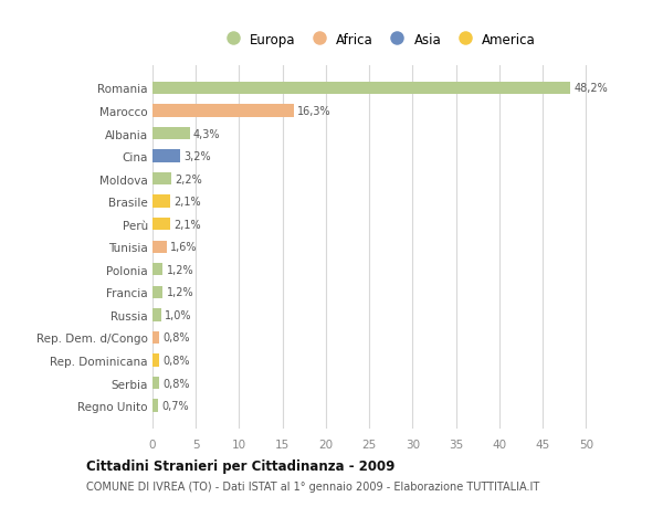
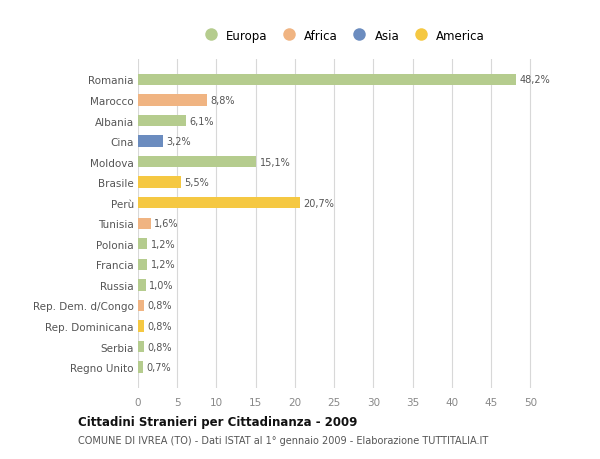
Marocco: 16,3% -> 8,8%
Albania: 4,3% -> 6,1%
Moldova: 2,2% -> 15,1%
Brasile: 2,1% -> 5,5%
Perù: 2,1% -> 20,7%
